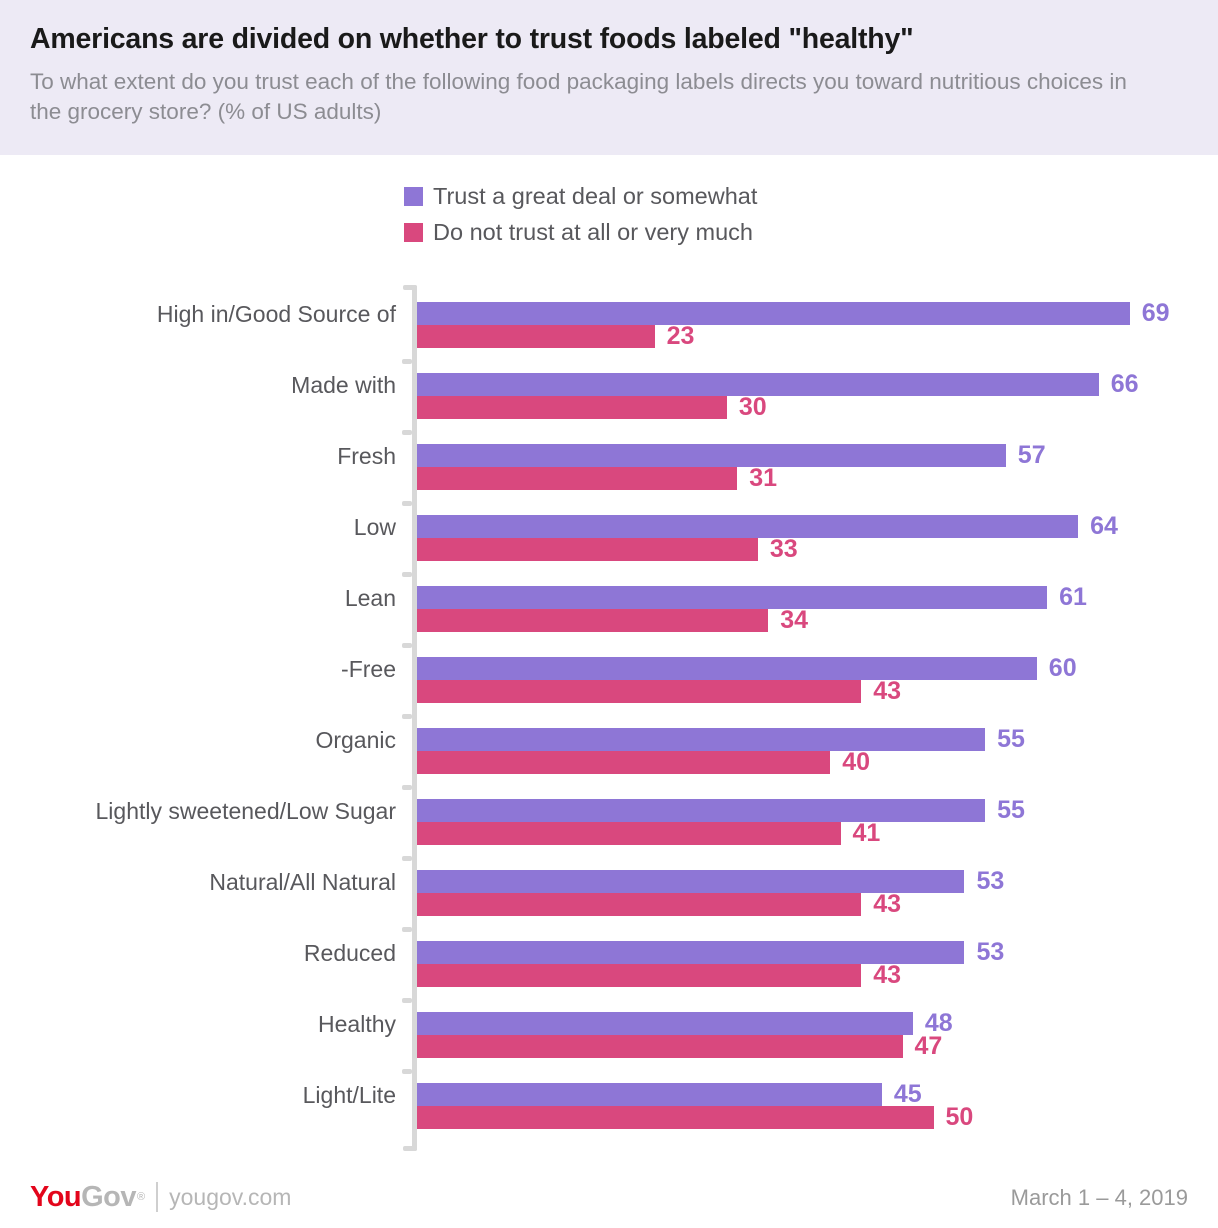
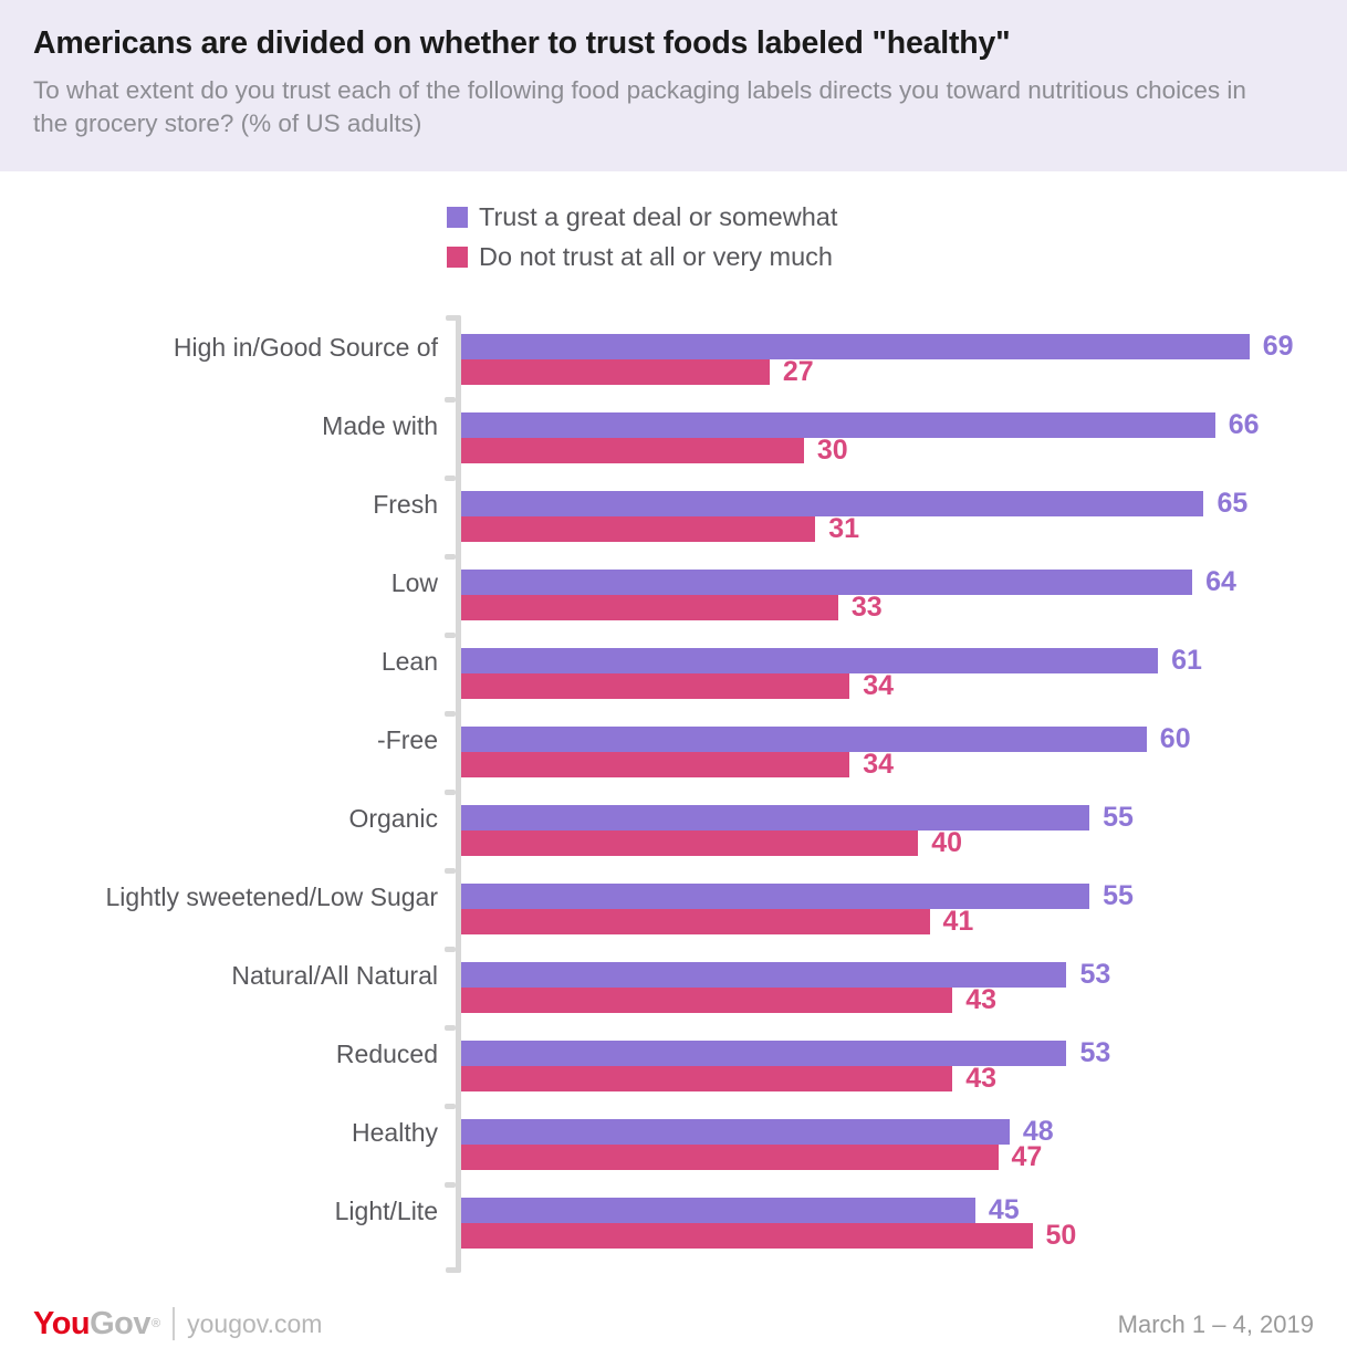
Do not trust at all or very much/High in/Good Source of: 23 -> 27
Trust a great deal or somewhat/Fresh: 57 -> 65
Do not trust at all or very much/-Free: 43 -> 34
